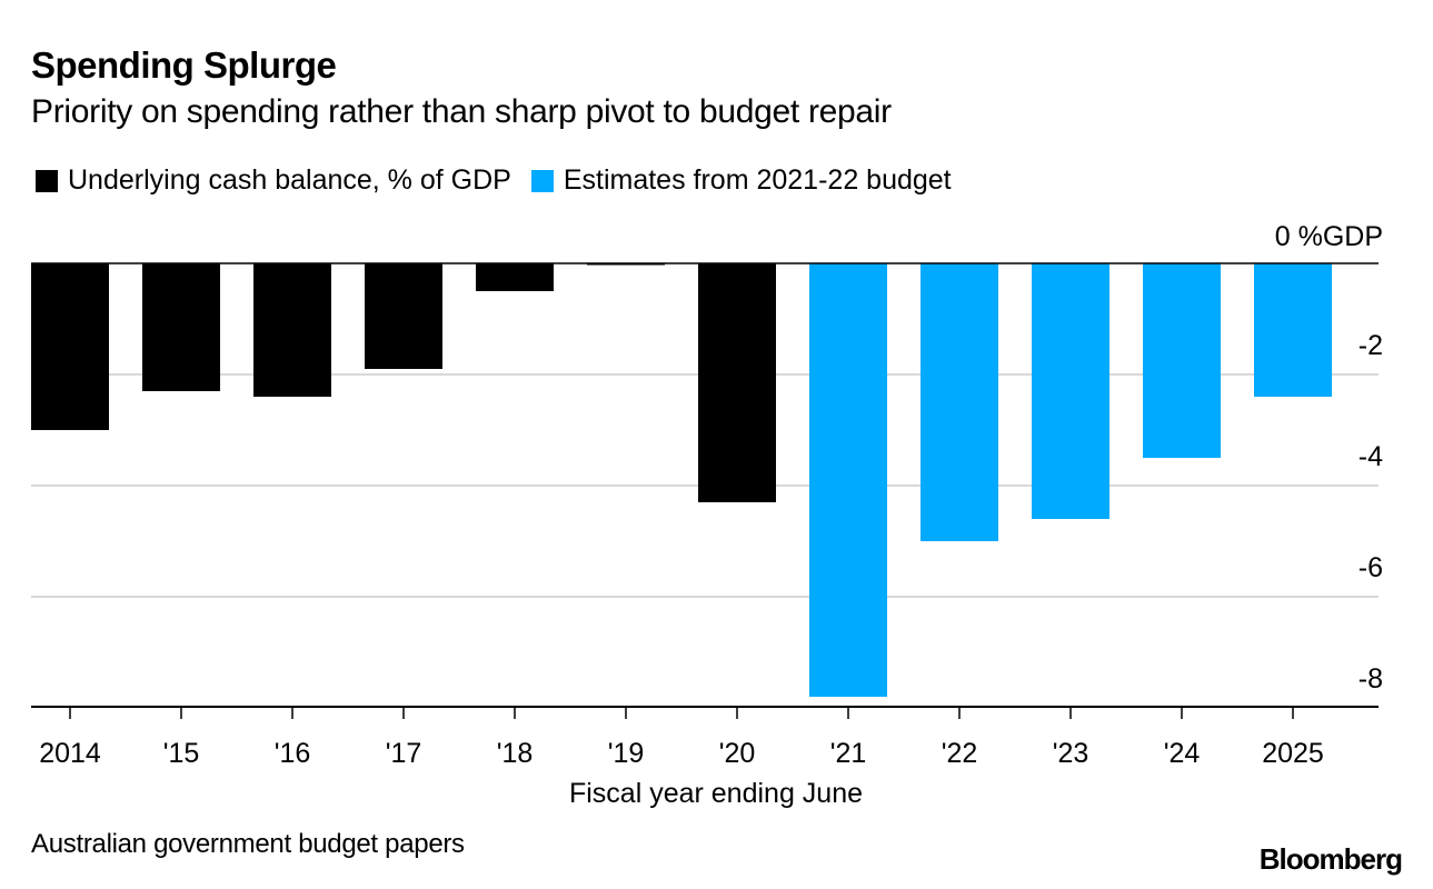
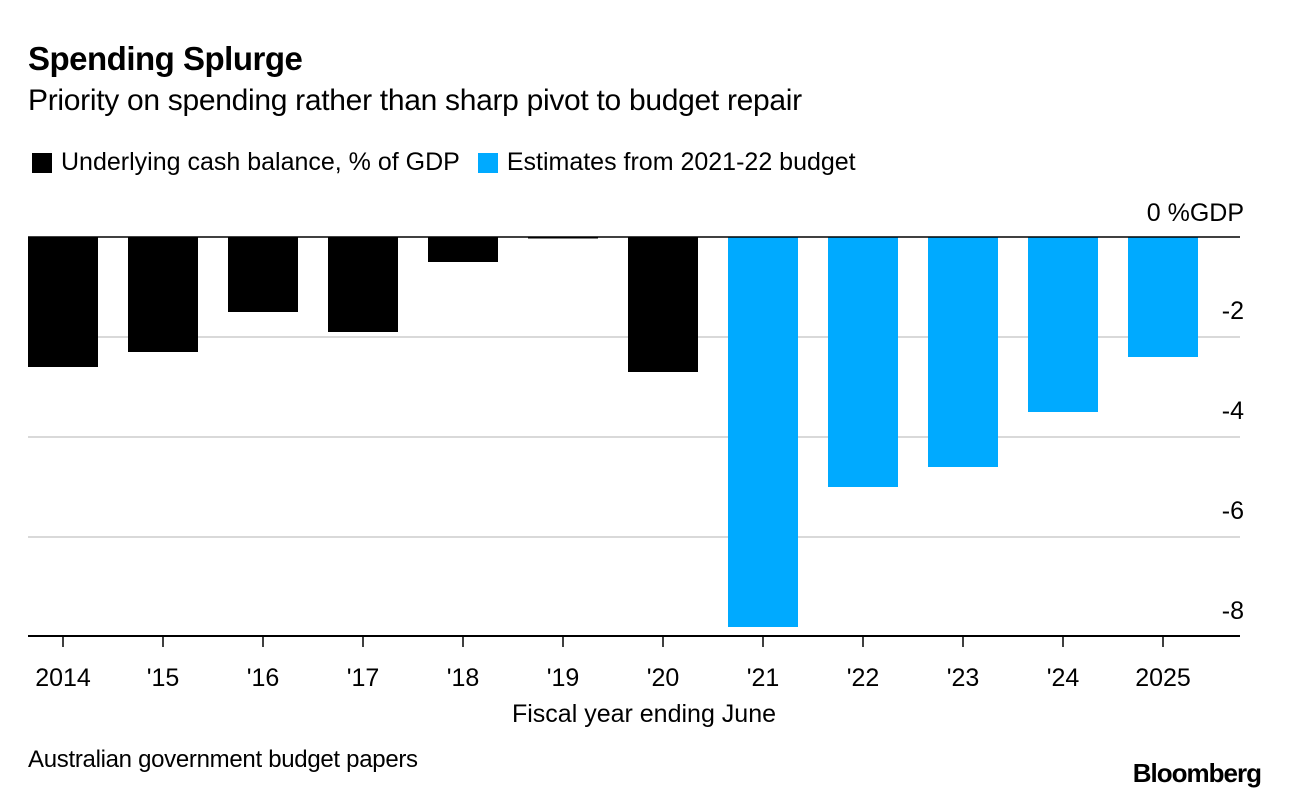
Underlying cash balance, % of GDP/2014: -3.0 -> -2.6
Underlying cash balance, % of GDP/'16: -2.4 -> -1.5
Underlying cash balance, % of GDP/'20: -4.3 -> -2.7
